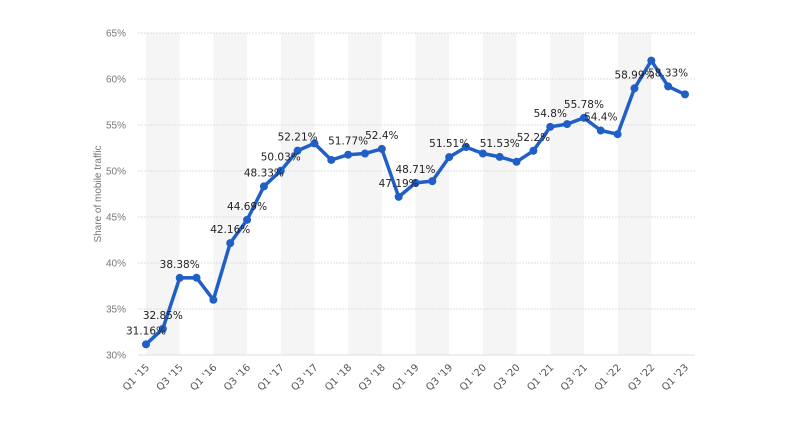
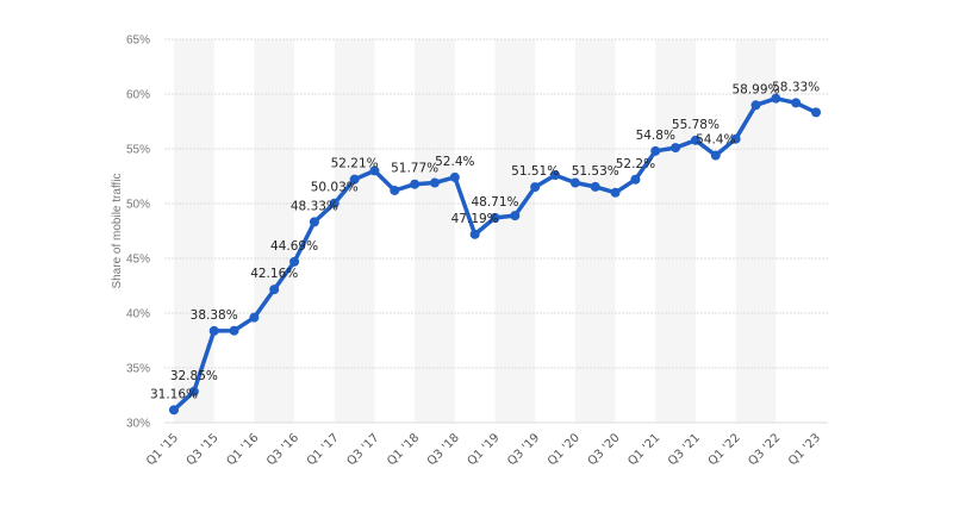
Q1 '16: 36% -> 40%
Q1 '22: 54% -> 56%
Q3 '22: 62% -> 60%
